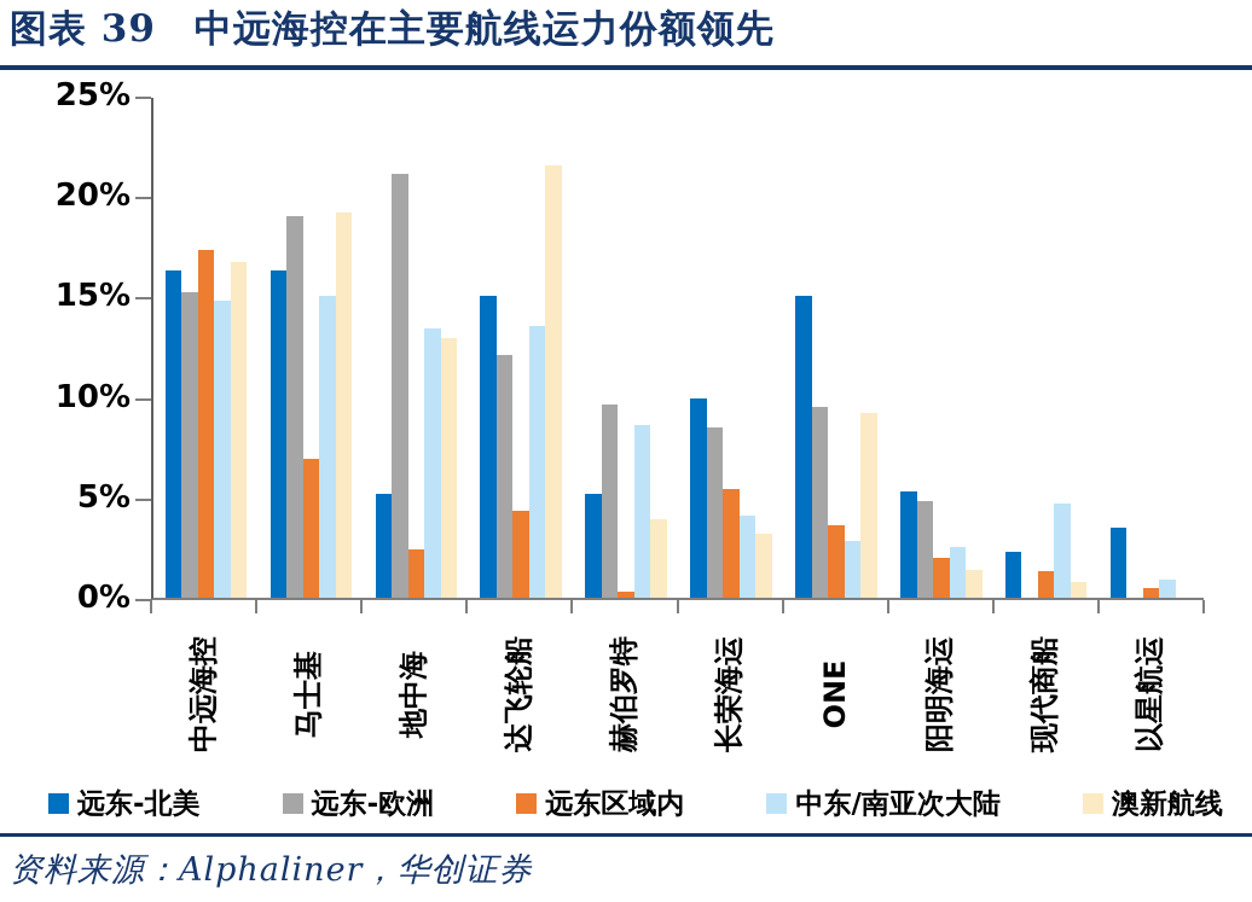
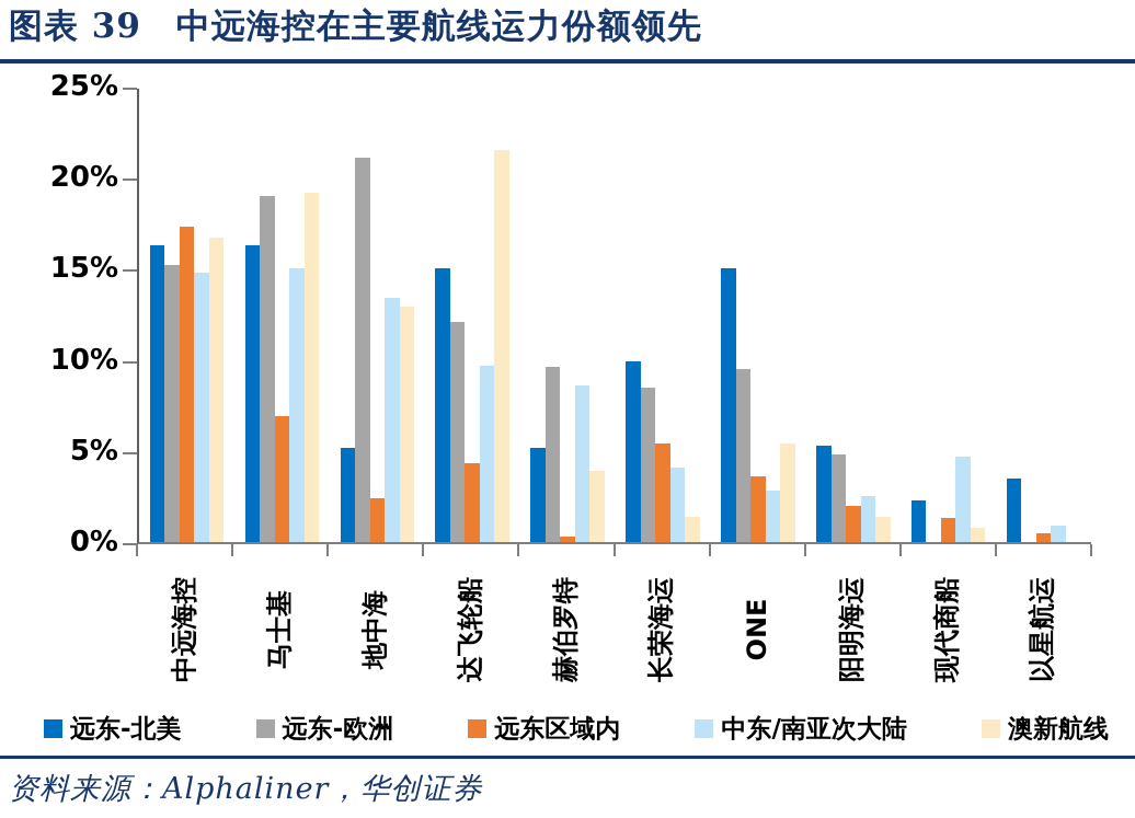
中东/南亚次大陆/达飞轮船: 13.5% -> 9.7%
澳新航线/长荣海运: 3.2% -> 1.4%
澳新航线/ONE: 9.2% -> 5.4%
